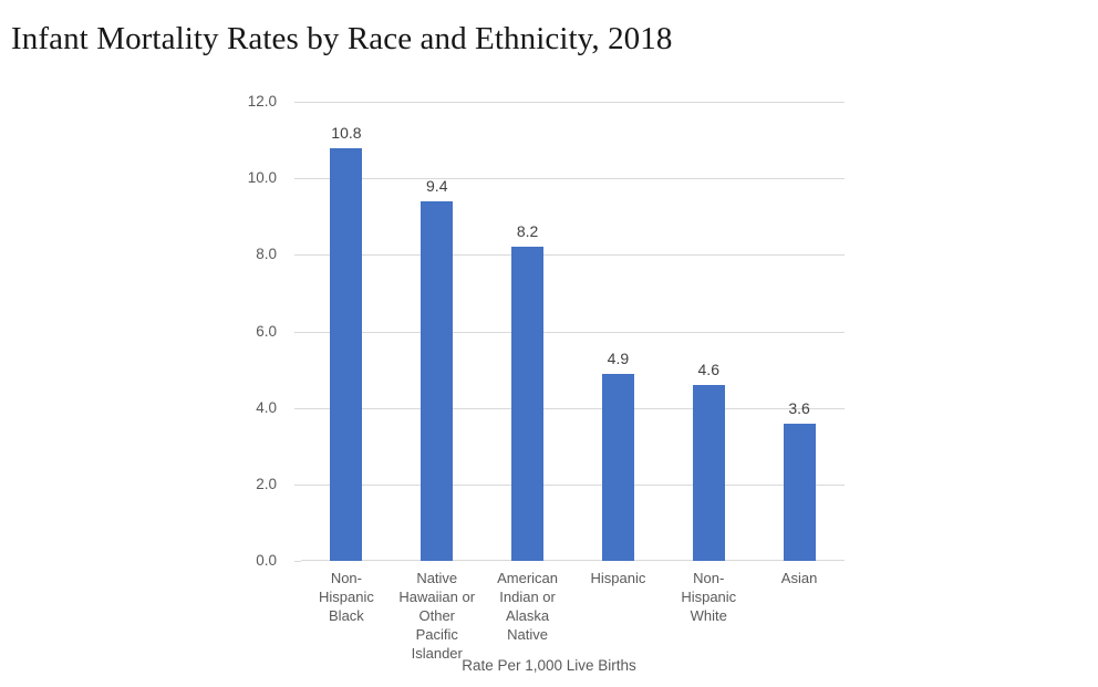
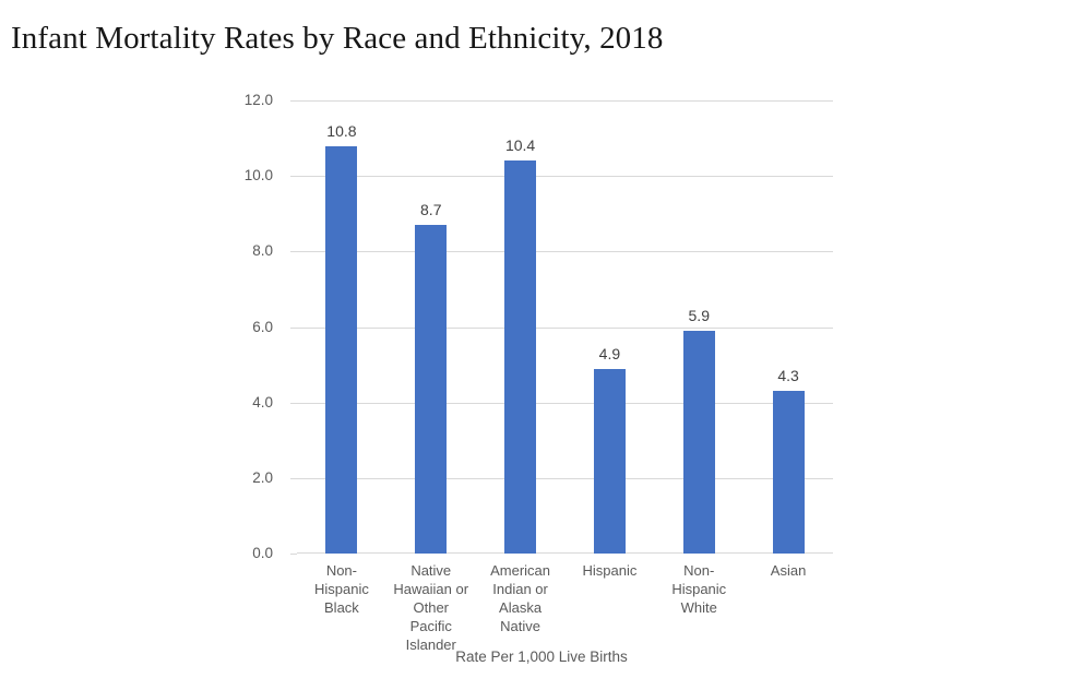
Native Hawaiian or Other Pacific Islander: 9.4 -> 8.7
American Indian or Alaska Native: 8.2 -> 10.4
Non-Hispanic White: 4.6 -> 5.9
Asian: 3.6 -> 4.3
